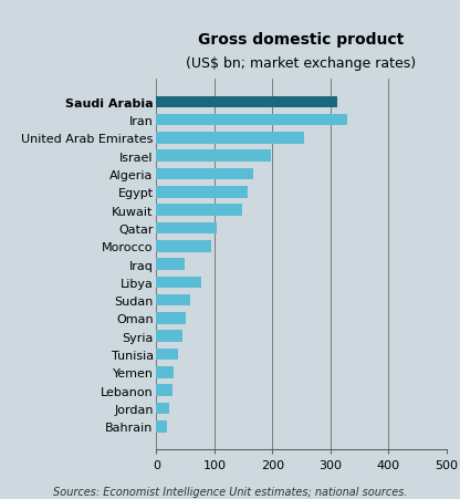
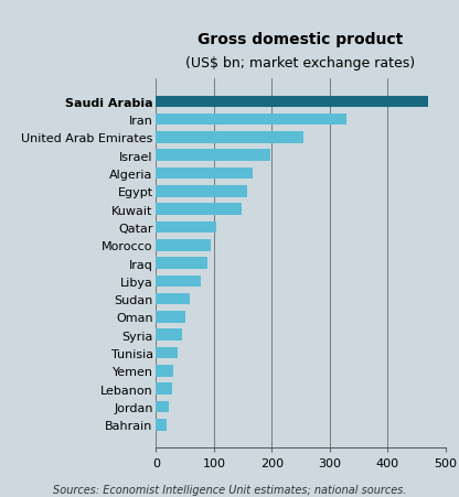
Saudi Arabia: 312 -> 470
Iraq: 48 -> 88
